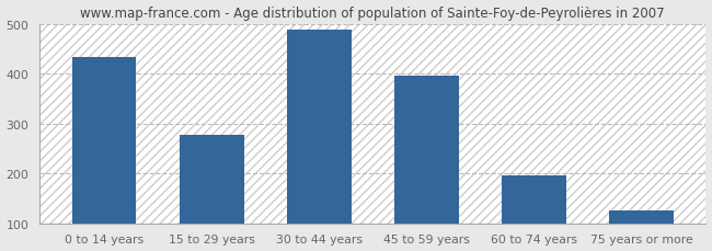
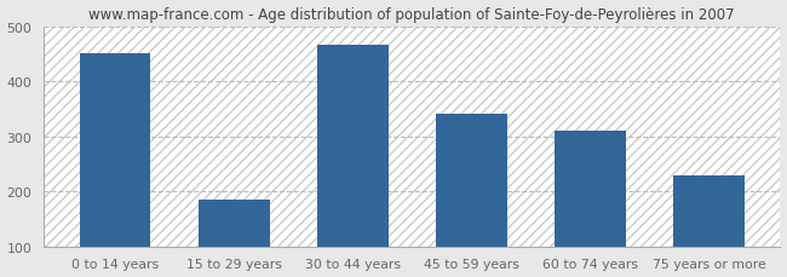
0 to 14 years: 432 -> 450
15 to 29 years: 278 -> 185
30 to 44 years: 487 -> 465
45 to 59 years: 396 -> 340
60 to 74 years: 197 -> 310
75 years or more: 126 -> 230
